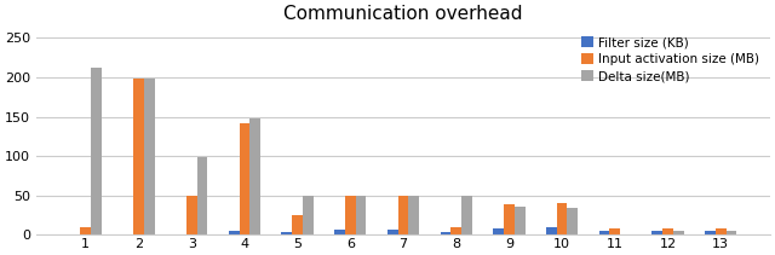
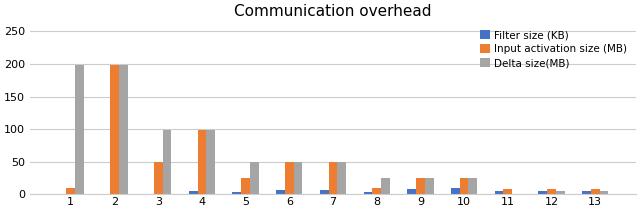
Delta size(MB)/1: 212 -> 198
Input activation size (MB)/4: 142 -> 98
Delta size(MB)/4: 148 -> 98
Delta size(MB)/8: 50 -> 25
Input activation size (MB)/9: 38 -> 25
Delta size(MB)/9: 36 -> 25
Input activation size (MB)/10: 40 -> 25
Delta size(MB)/10: 34 -> 25
